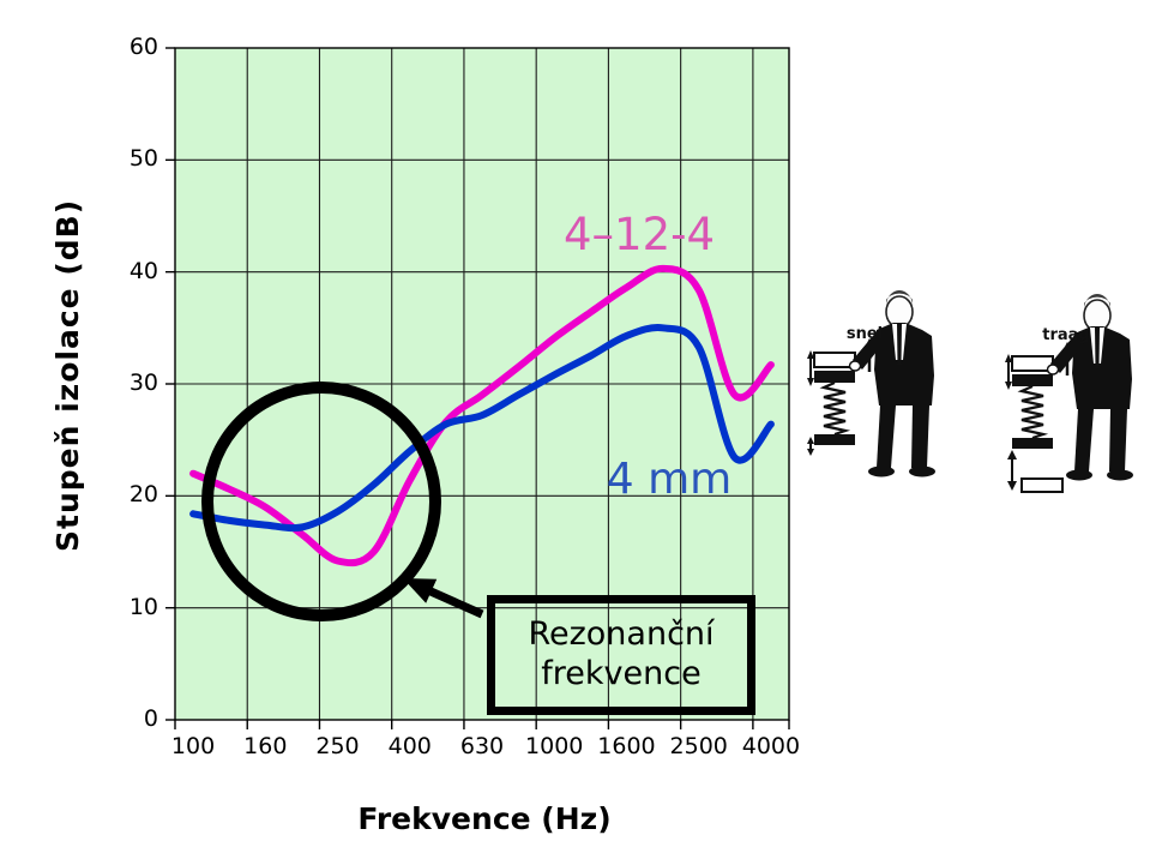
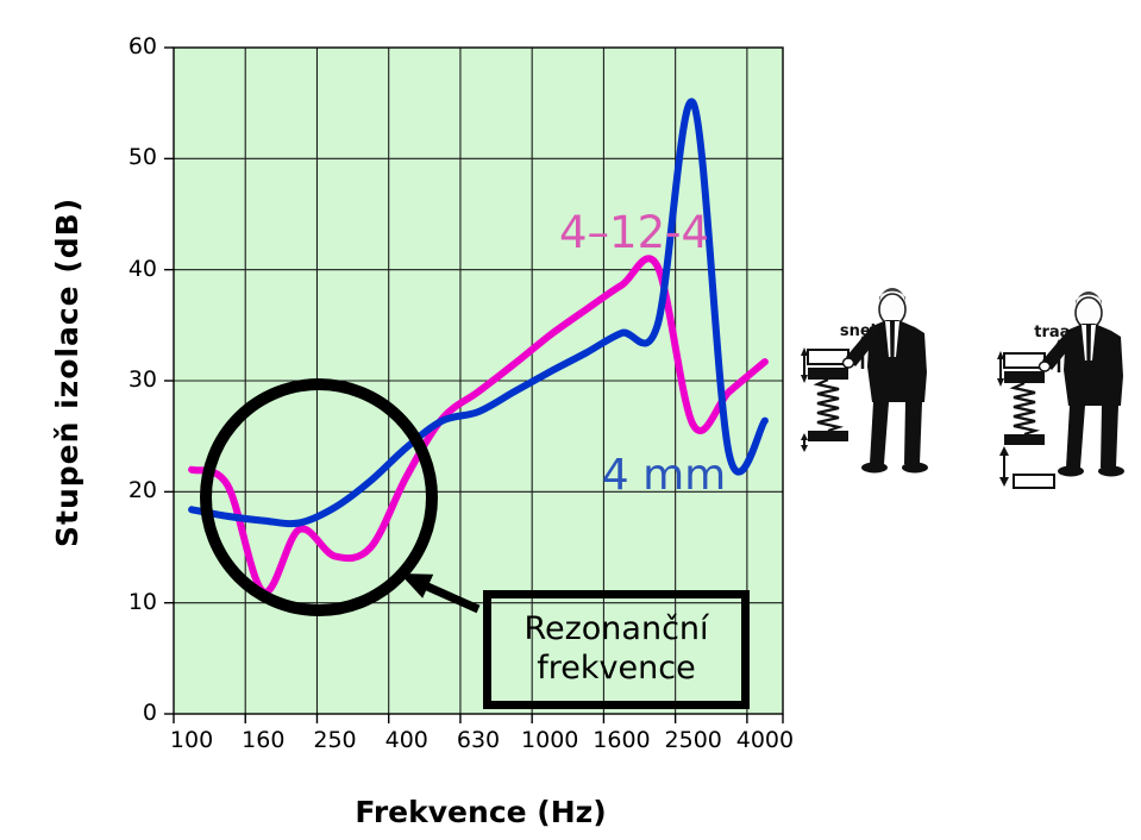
4–12-4/160: 19 -> 11
4–12-4/2500: 38 -> 26
4 mm/2500: 33 -> 55
